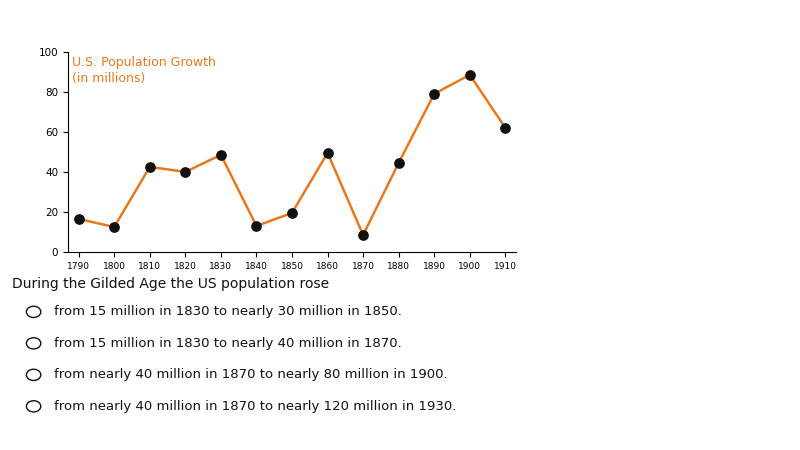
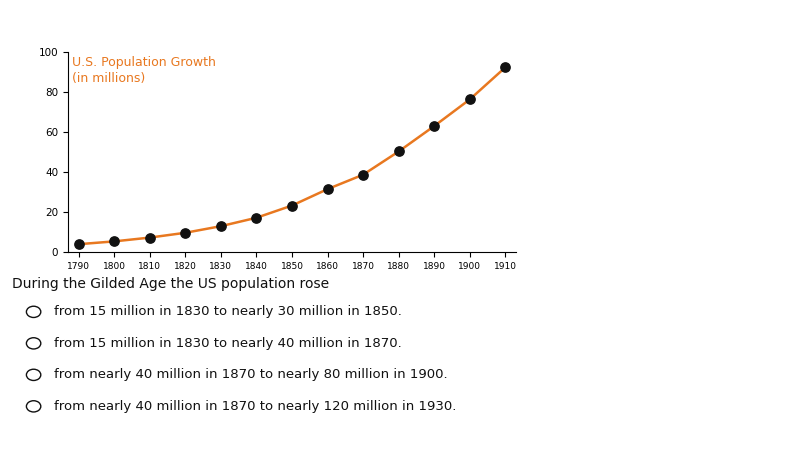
1790: 16.5 -> 3.9
1800: 12.5 -> 5.3
1810: 42.5 -> 7.2
1820: 40.0 -> 9.6
1830: 48.5 -> 12.9
1840: 13.0 -> 17.1
1850: 19.5 -> 23.2
1860: 49.5 -> 31.4
1870: 8.5 -> 38.6
1880: 44.5 -> 50.2
1890: 79.0 -> 62.9
1900: 88.5 -> 76.2
1910: 62.0 -> 92.2
